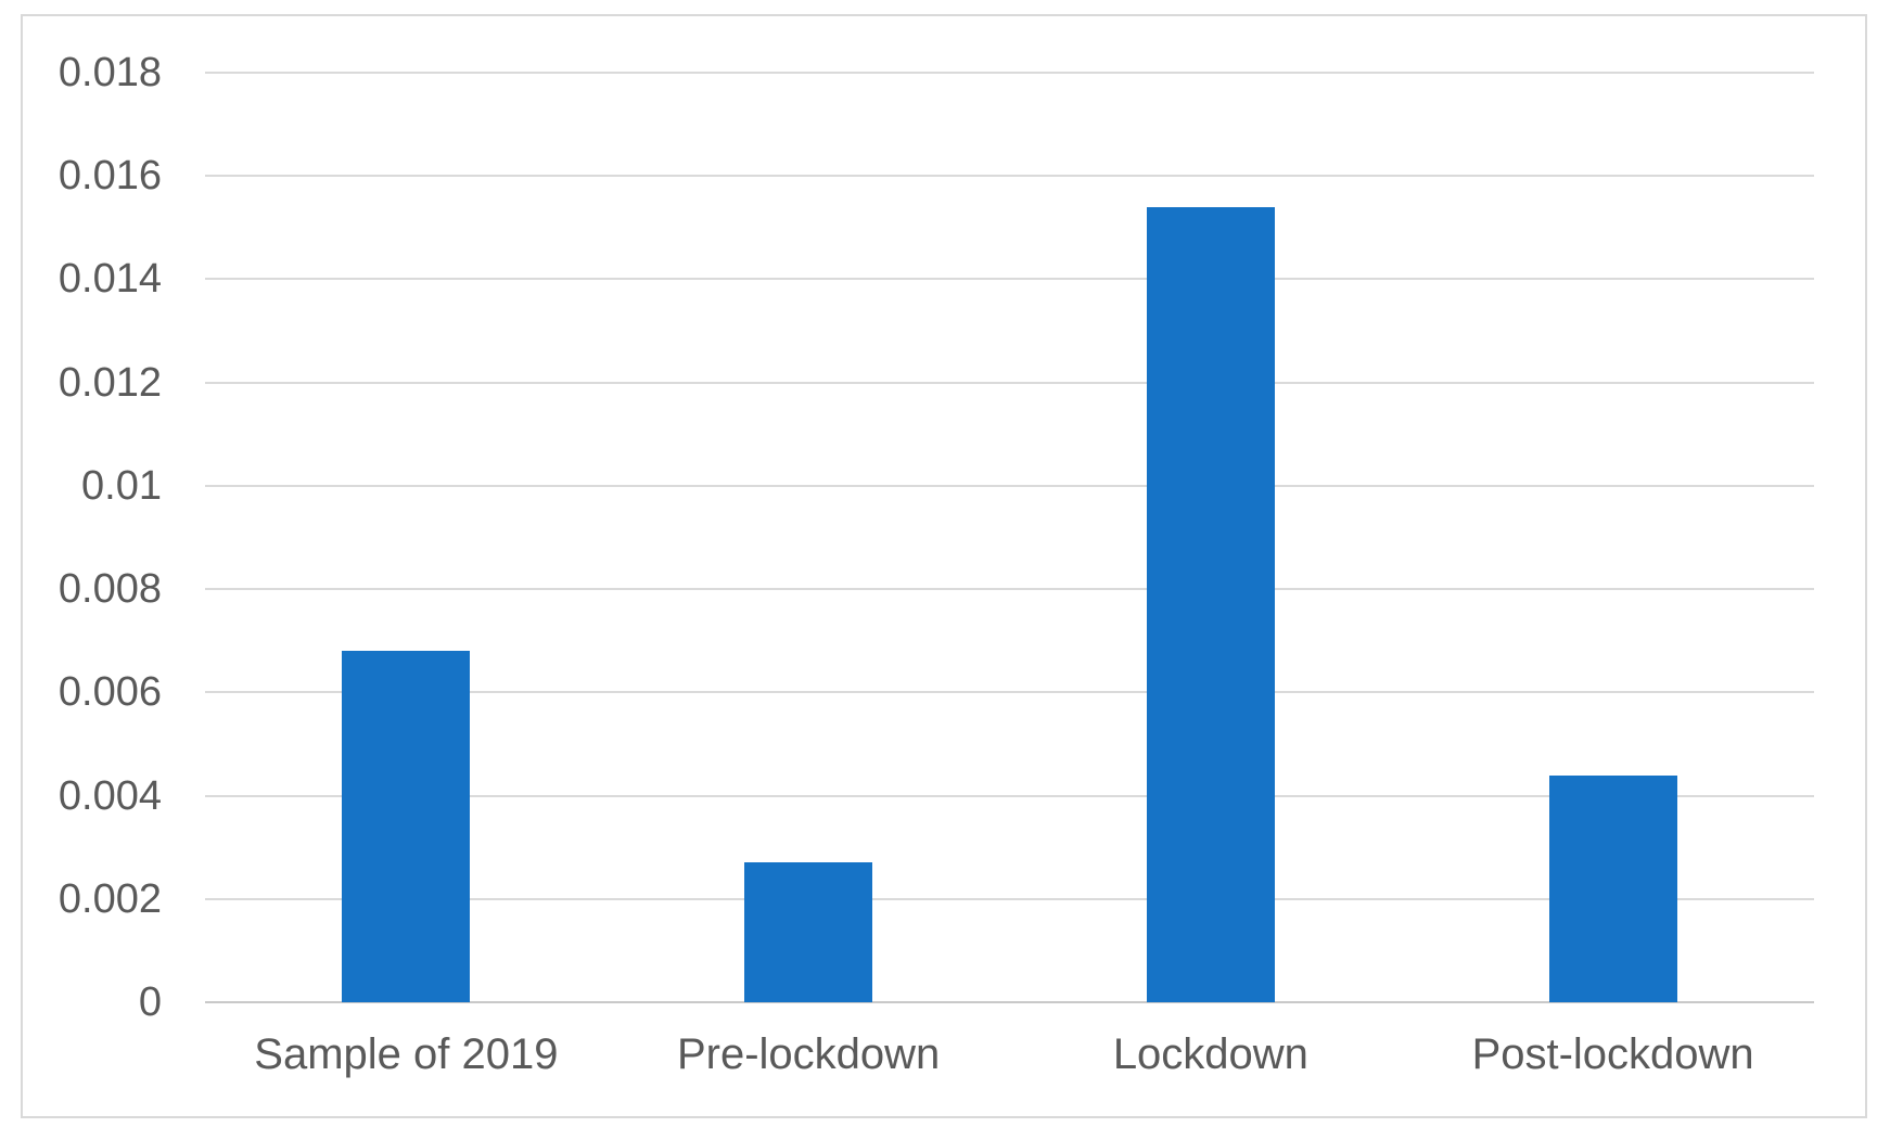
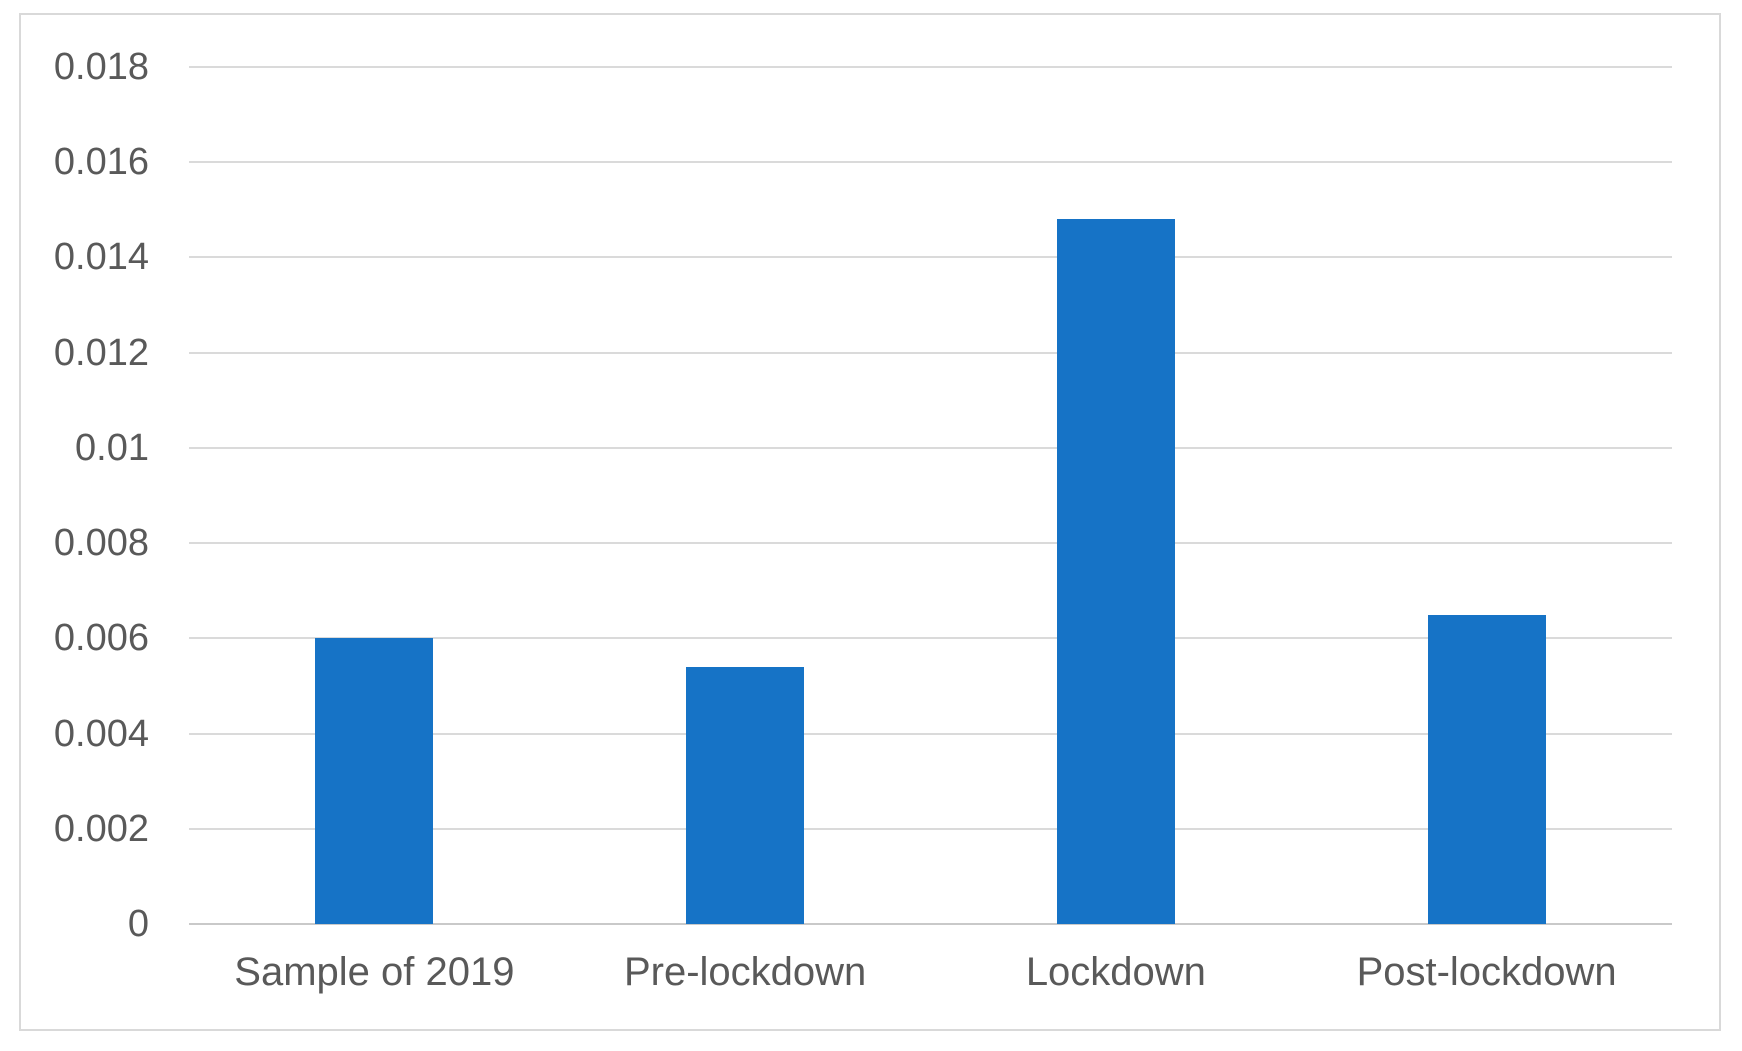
Sample of 2019: 0.0068 -> 0.0060
Pre-lockdown: 0.0027 -> 0.0054
Lockdown: 0.0154 -> 0.0148
Post-lockdown: 0.0044 -> 0.0065
